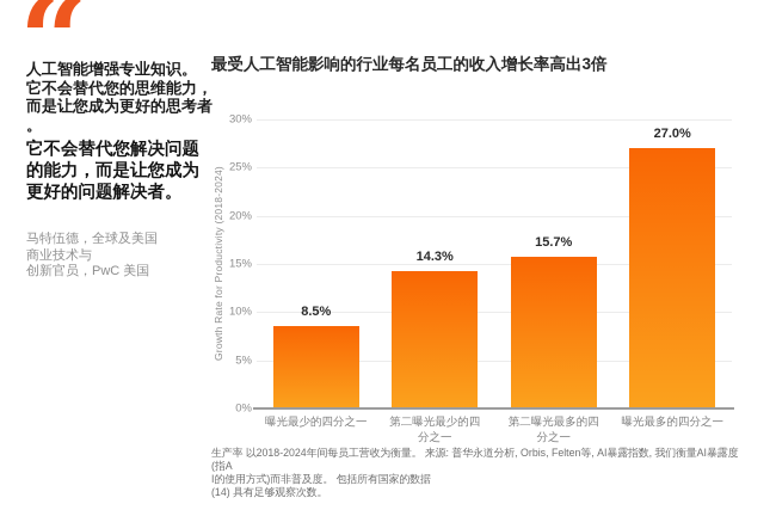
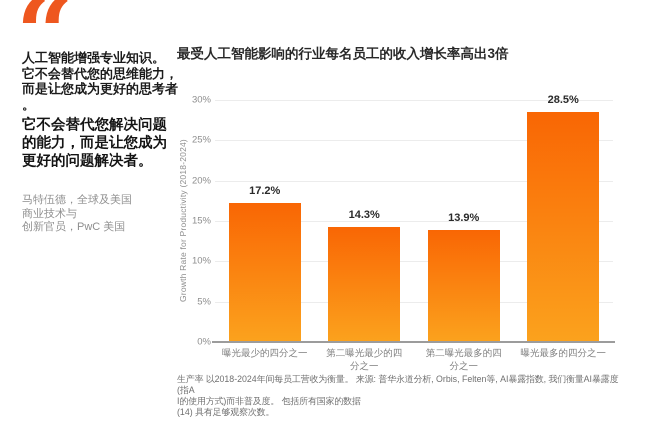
曝光最少的四分之一: 8.5% -> 17.2%
第二曝光最多的四 分之一: 15.7% -> 13.9%
曝光最多的四分之一: 27.0% -> 28.5%
